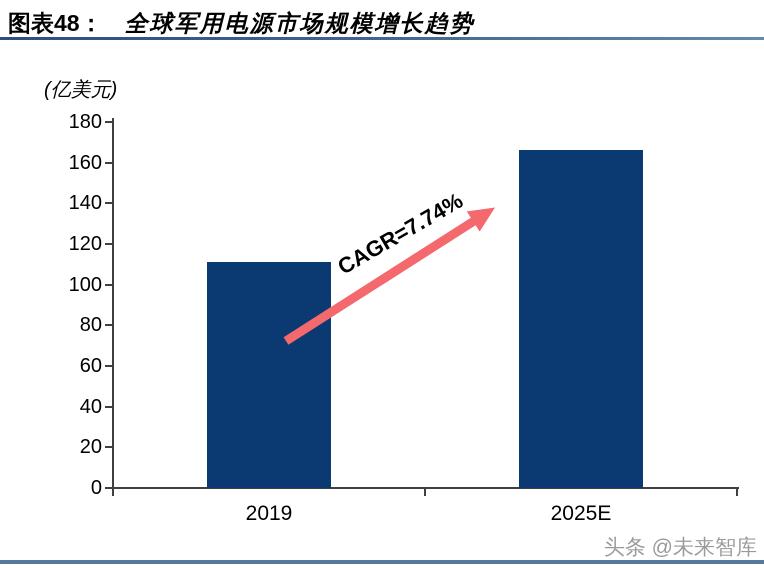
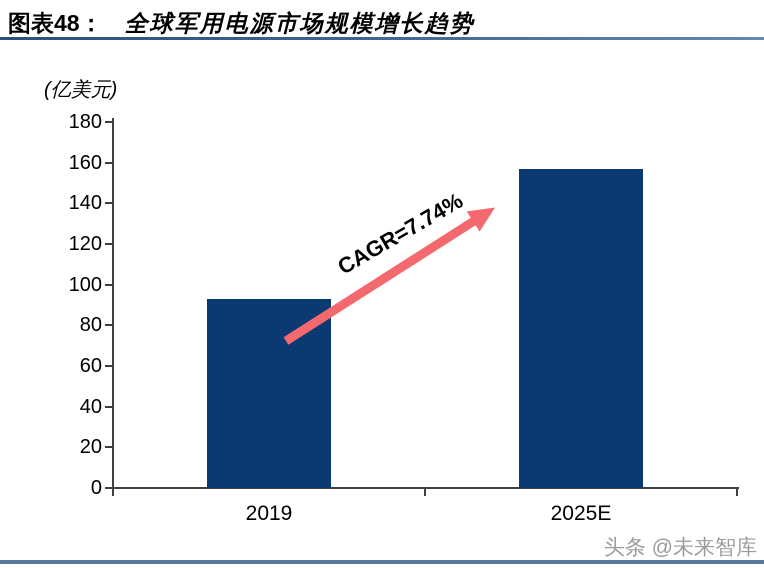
2019: 111 -> 93
2025E: 166 -> 157
